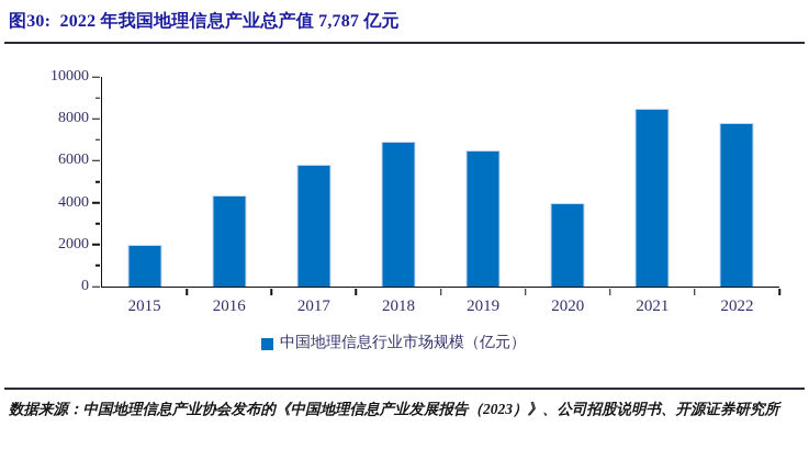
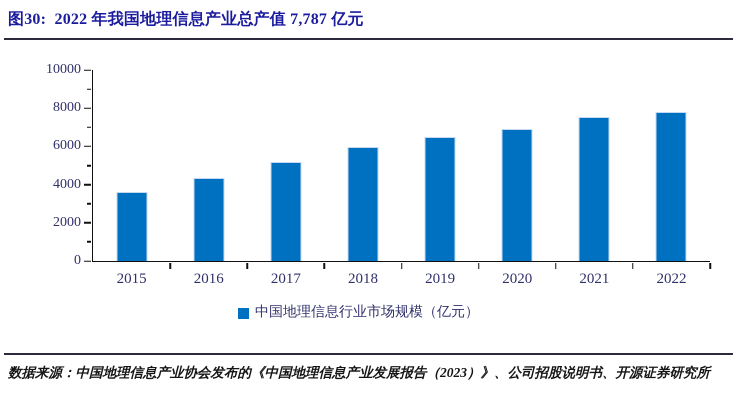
2015: 2000 -> 3600
2017: 5800 -> 5200
2018: 6900 -> 6000
2020: 4000 -> 6900
2021: 8500 -> 7500
